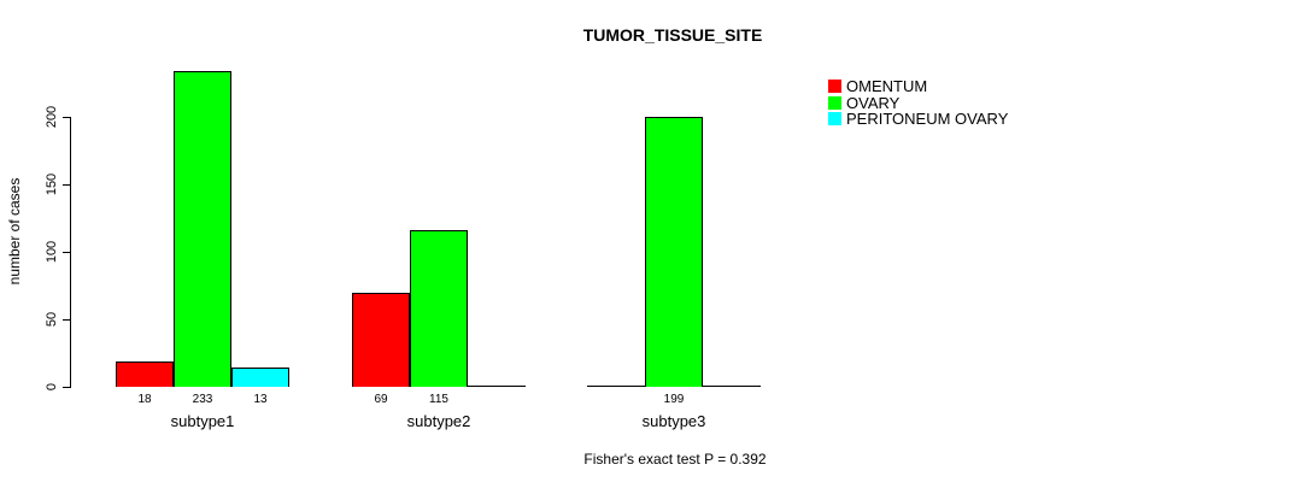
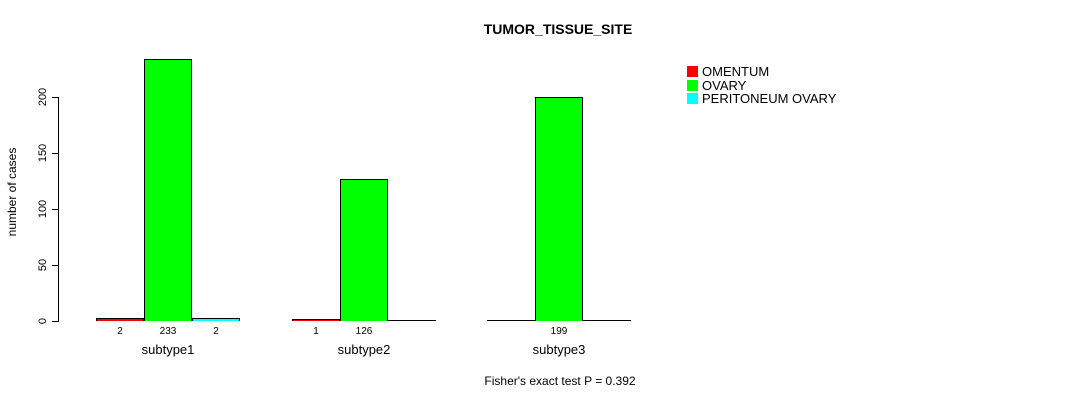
OMENTUM/subtype1: 18 -> 2
PERITONEUM OVARY/subtype1: 13 -> 2
OMENTUM/subtype2: 69 -> 1
OVARY/subtype2: 115 -> 126
